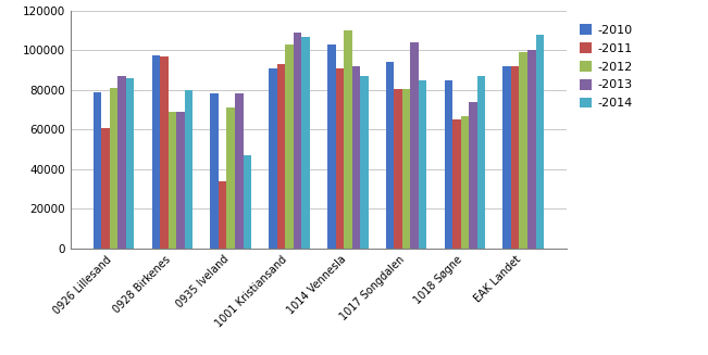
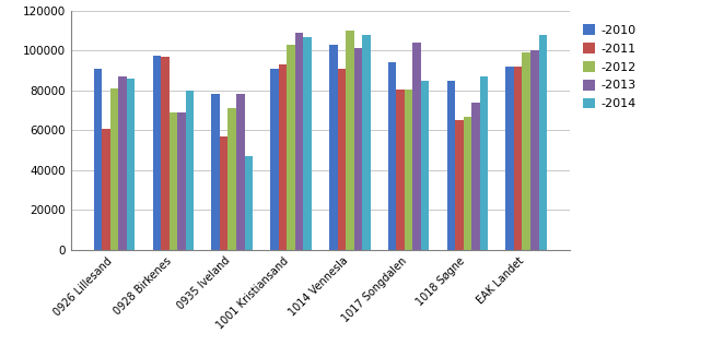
-2010/0926 Lillesand: 79000 -> 91000
-2011/0935 Iveland: 34000 -> 57000
-2013/1014 Vennesla: 92000 -> 101000
-2014/1014 Vennesla: 87000 -> 108000
